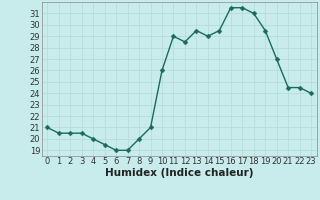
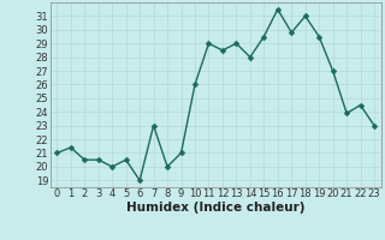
1: 20.5 -> 21.4
5: 19.5 -> 20.5
7: 19.0 -> 23.0
13: 29.5 -> 29.0
14: 29.0 -> 28.0
17: 31.5 -> 29.8
21: 24.5 -> 23.9
23: 24.0 -> 23.0
